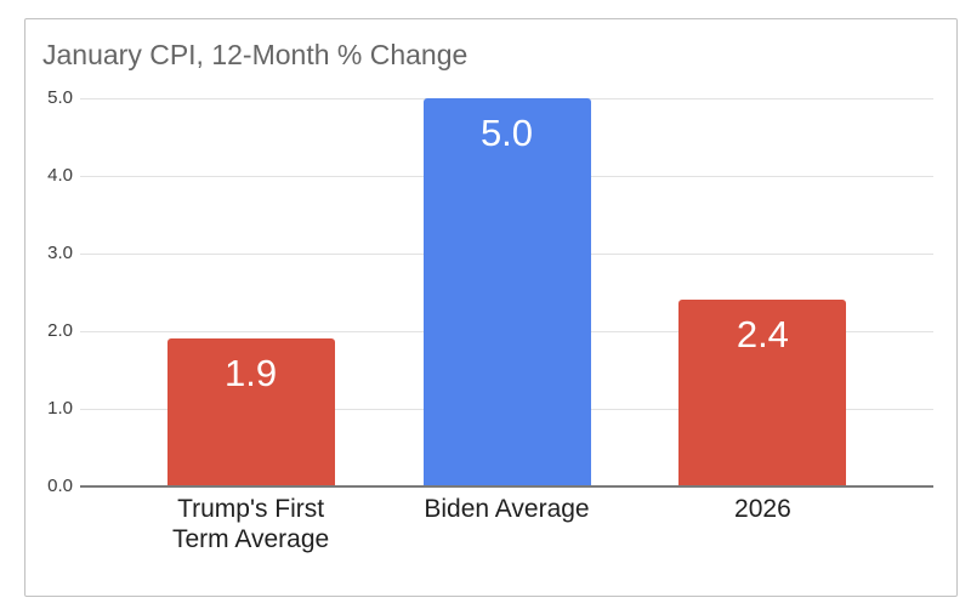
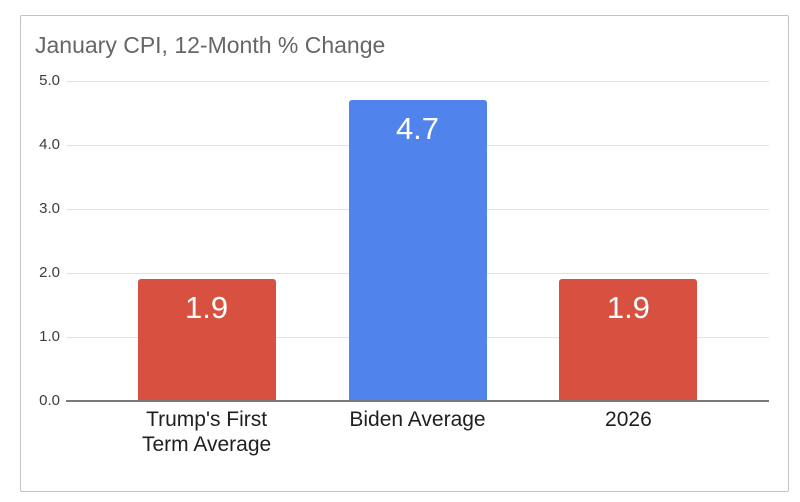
Biden Average: 5.0 -> 4.7
2026: 2.4 -> 1.9
